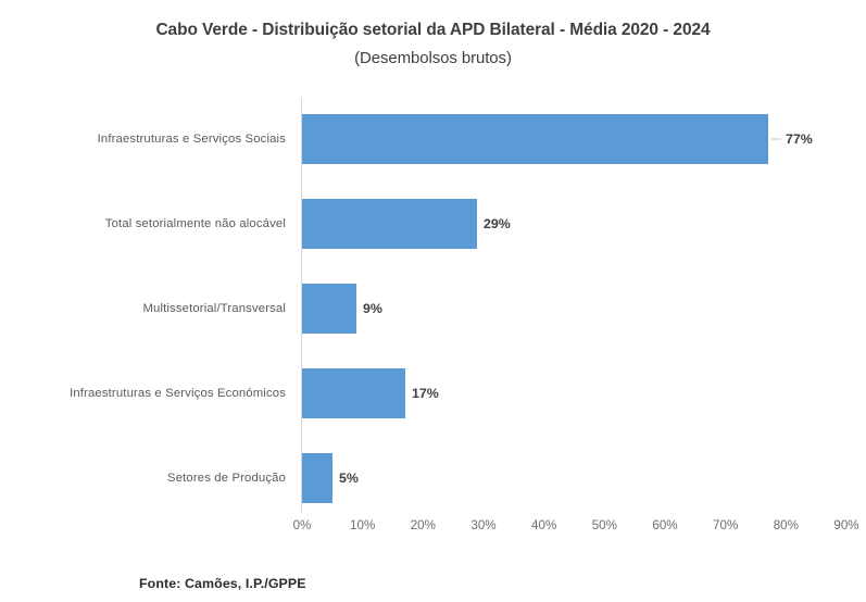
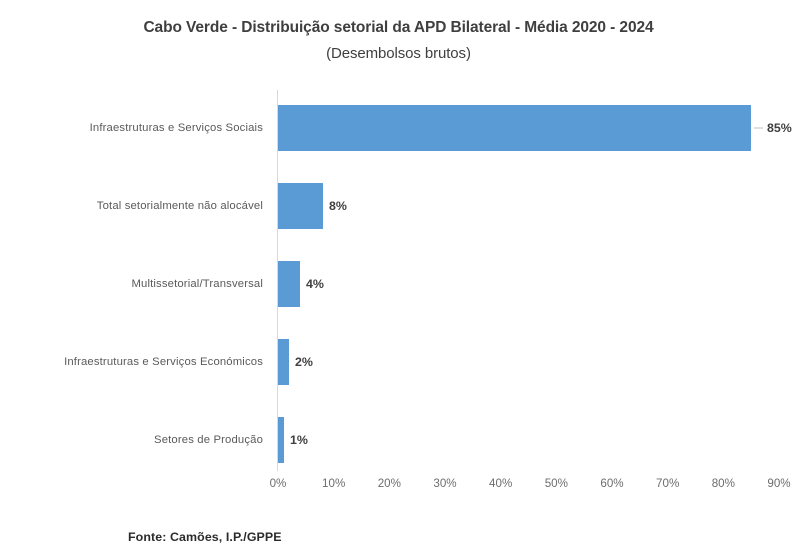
Infraestruturas e Serviços Sociais: 77% -> 85%
Total setorialmente não alocável: 29% -> 8%
Multissetorial/Transversal: 9% -> 4%
Infraestruturas e Serviços Económicos: 17% -> 2%
Setores de Produção: 5% -> 1%
